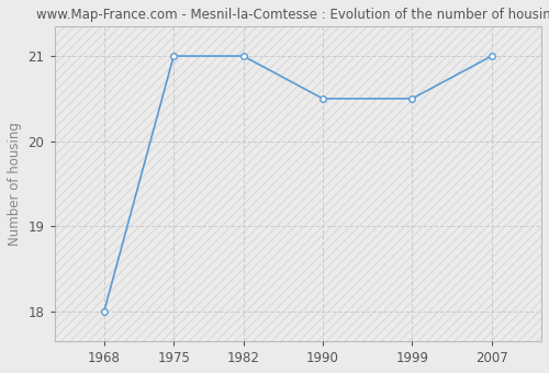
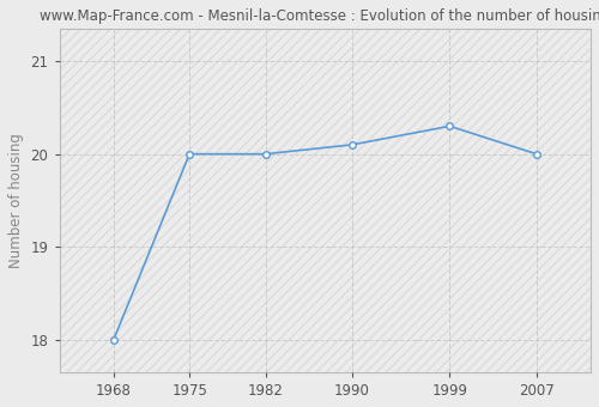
1975: 21.0 -> 20.0
1982: 21.0 -> 20.0
1990: 20.5 -> 20.1
1999: 20.5 -> 20.3
2007: 21.0 -> 20.0
